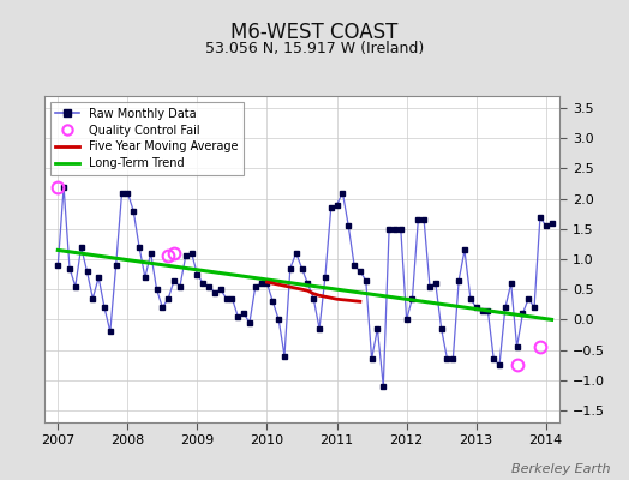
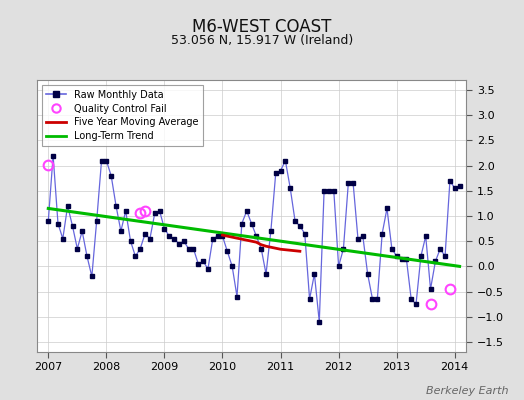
Quality Control Fail/2007: 2.20 -> 2.02
